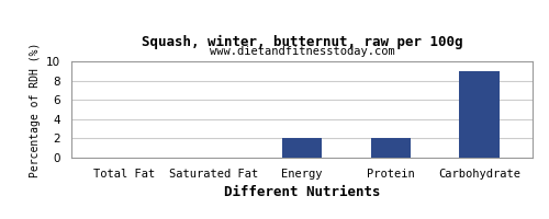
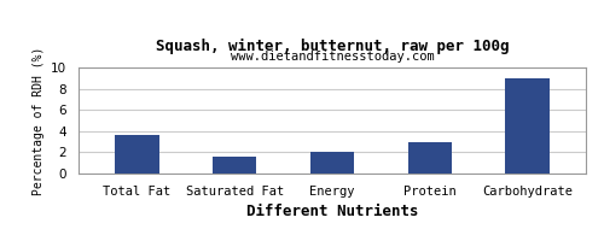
Total Fat: 0.1 -> 3.6
Saturated Fat: 0.1 -> 1.6
Protein: 2.0 -> 3.0
